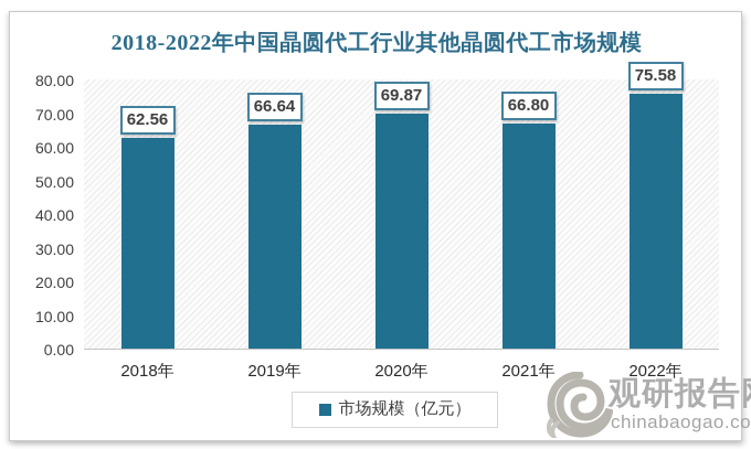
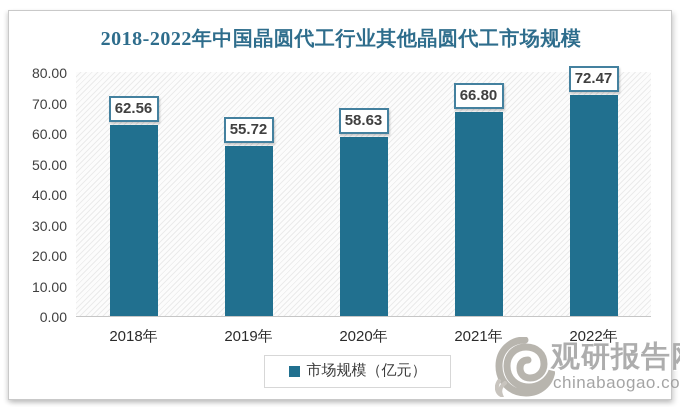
2019年: 66.64 -> 55.72
2020年: 69.87 -> 58.63
2022年: 75.58 -> 72.47
